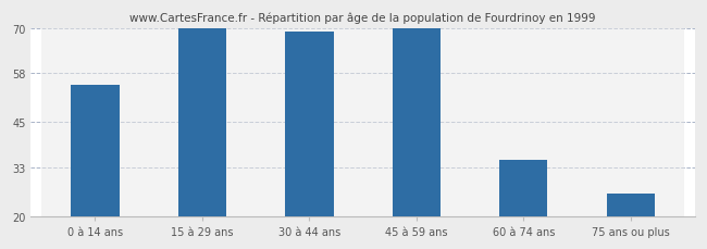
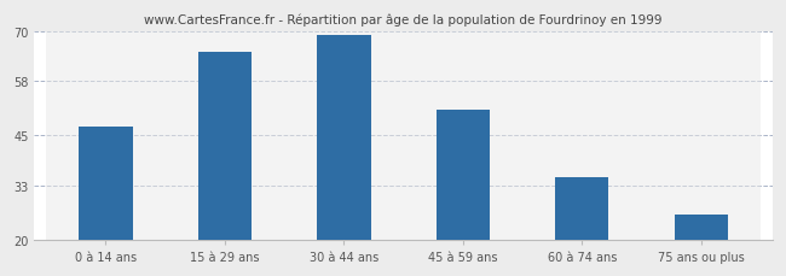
0 à 14 ans: 55 -> 47
15 à 29 ans: 70 -> 65
45 à 59 ans: 70 -> 51
